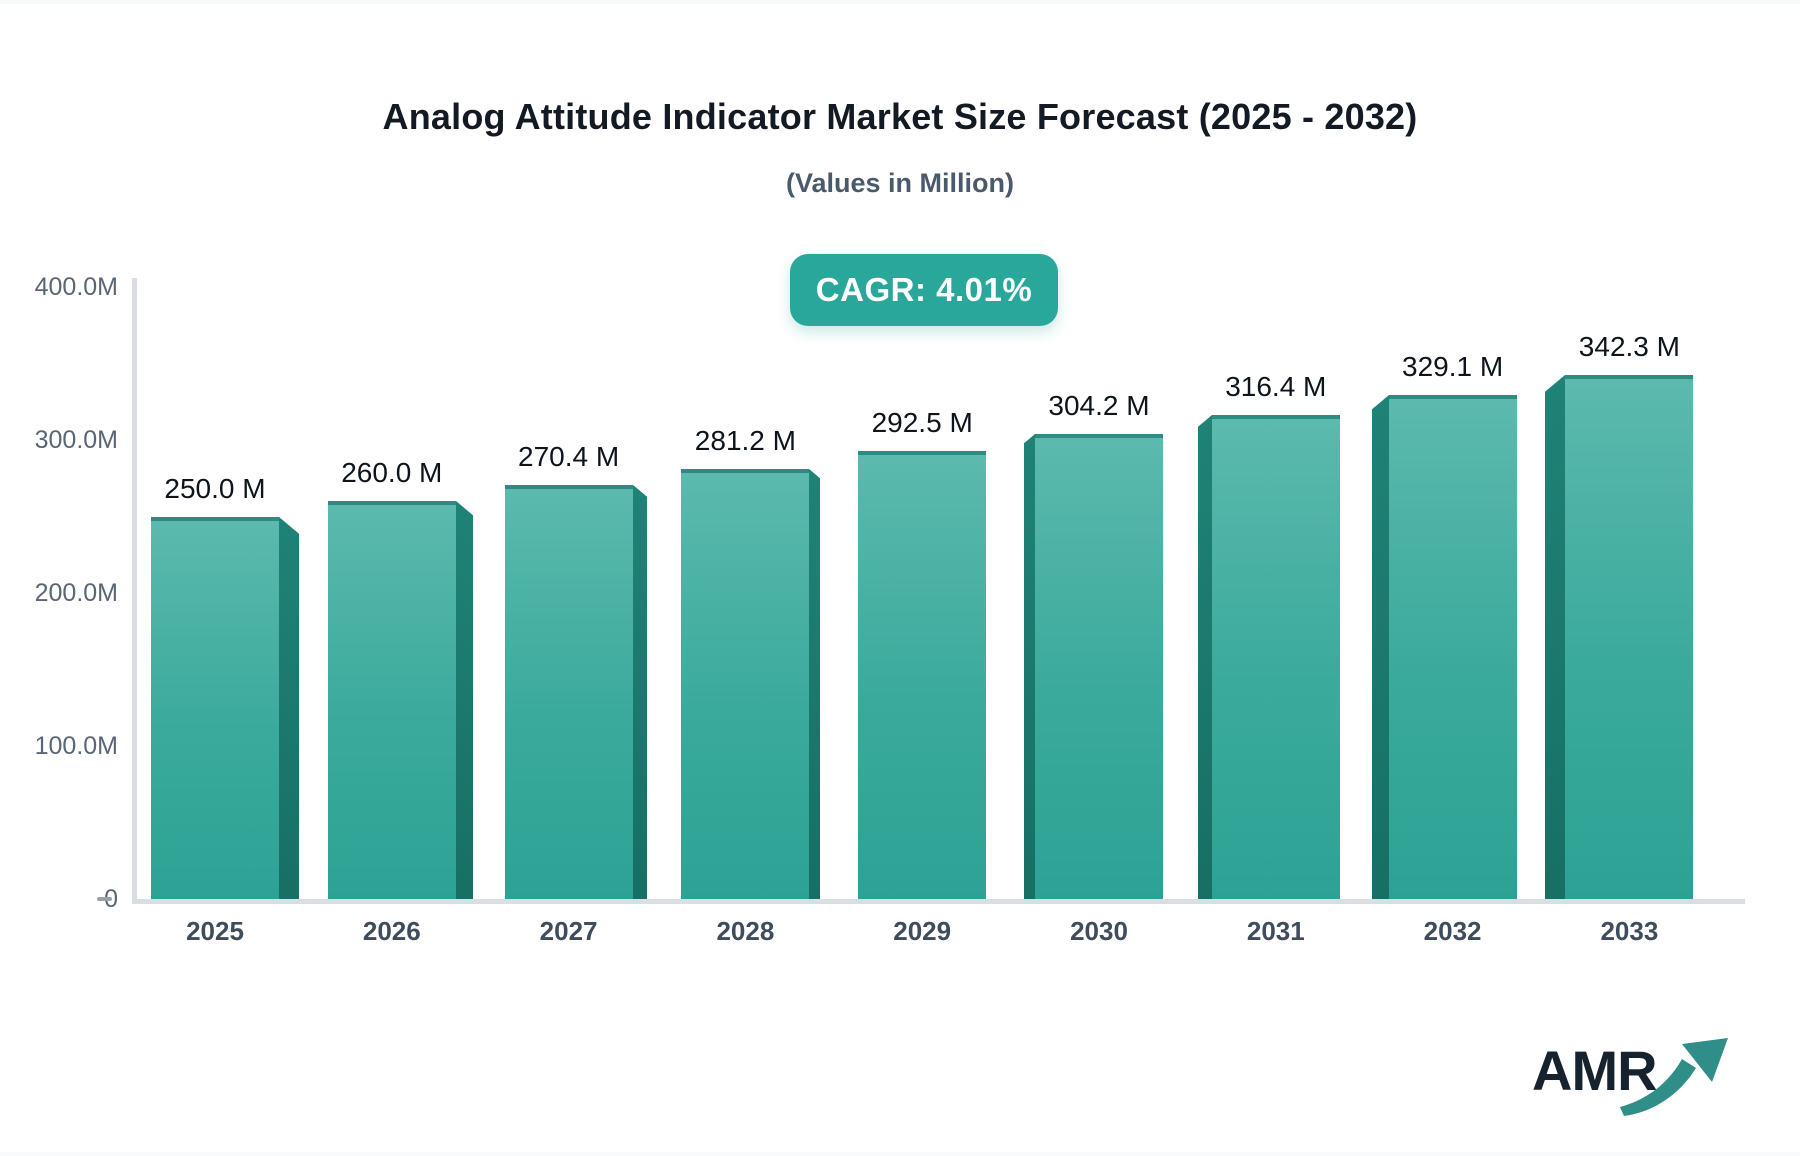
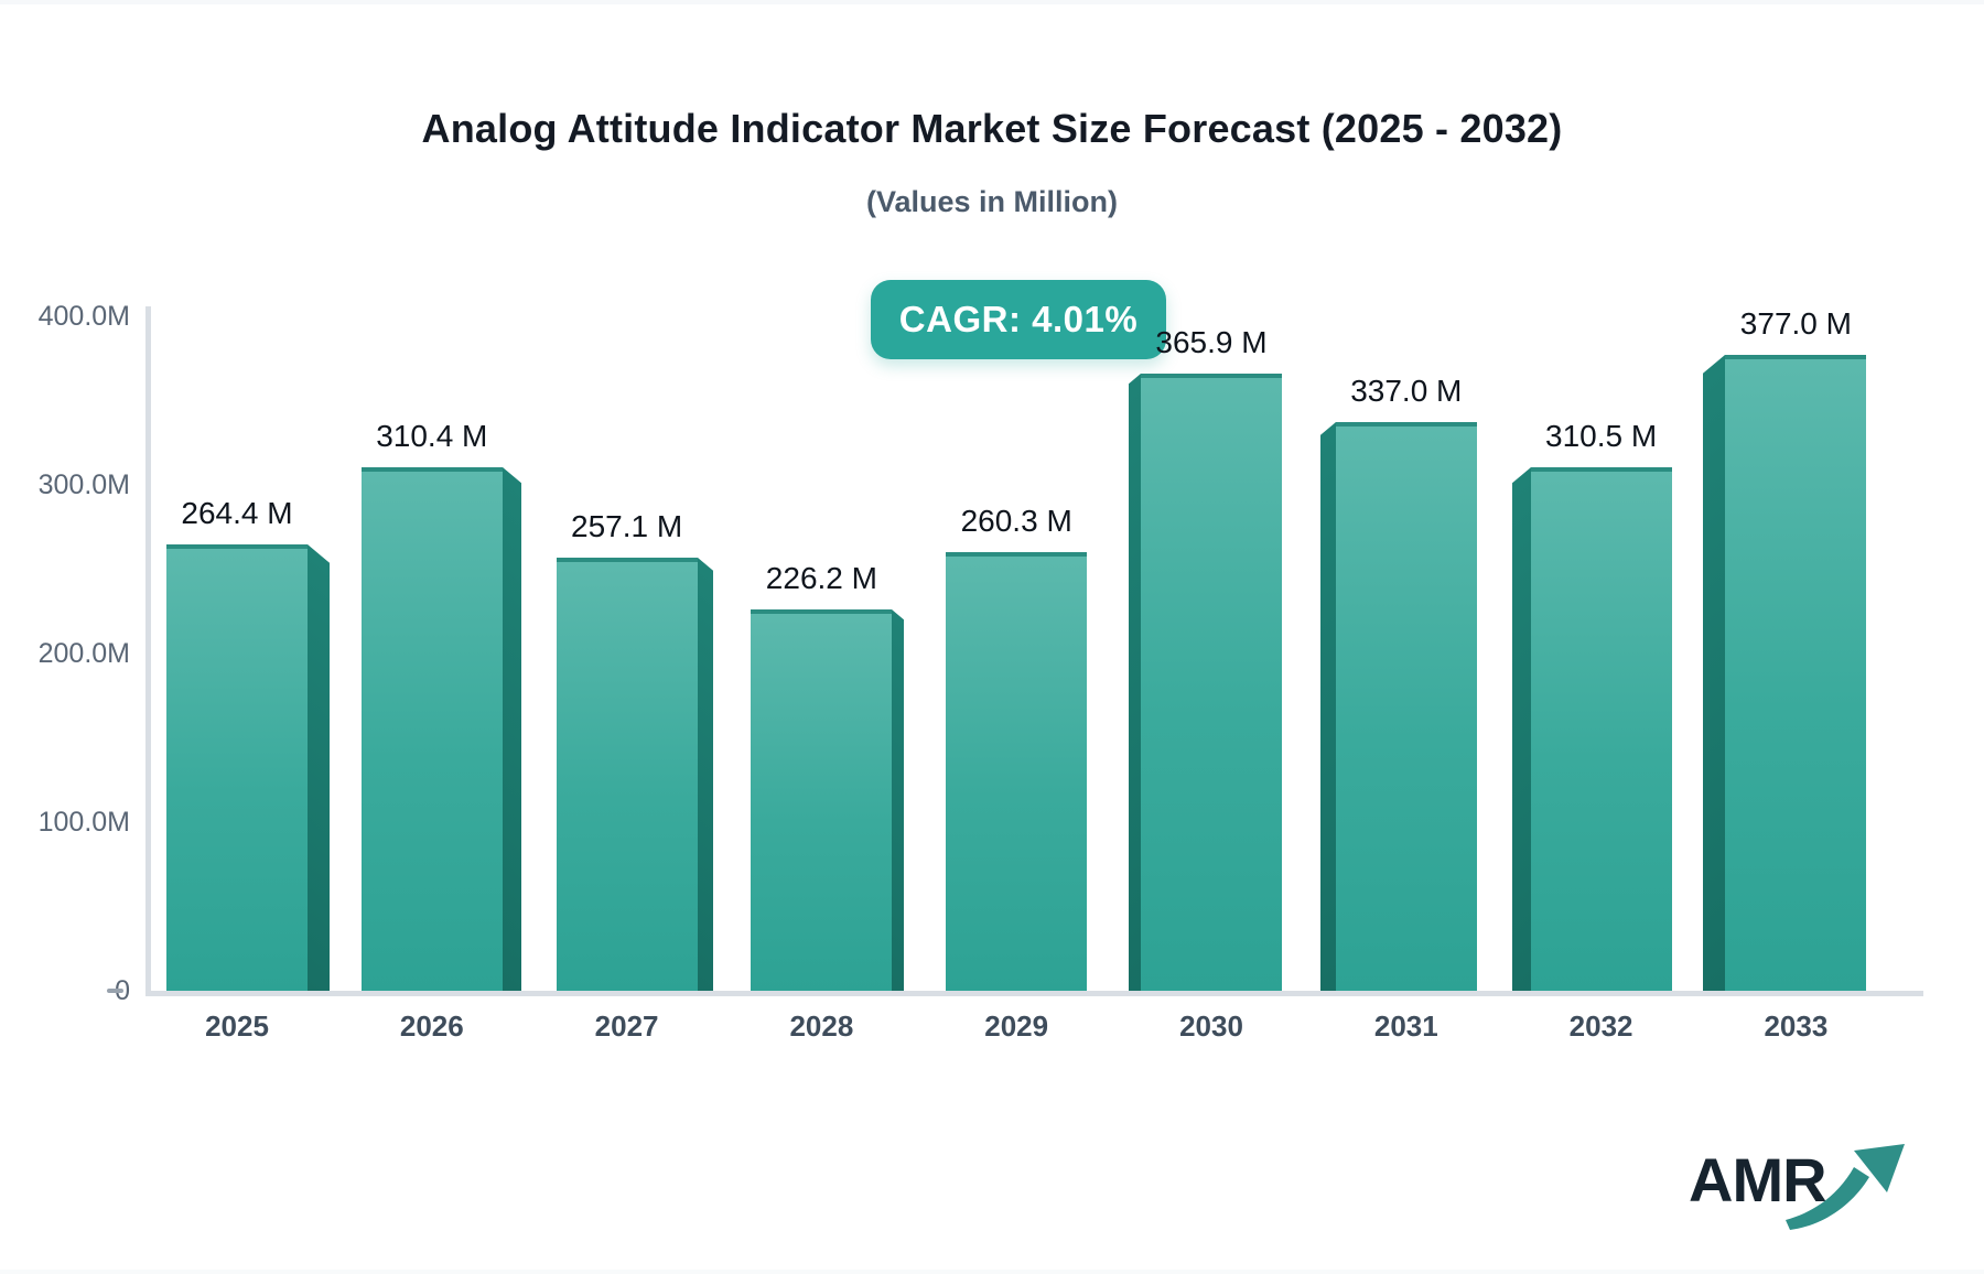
2025: 250.0 -> 264.4
2026: 260.0 -> 310.4
2027: 270.4 -> 257.1
2028: 281.2 -> 226.2
2029: 292.5 -> 260.3
2030: 304.2 -> 365.9
2031: 316.4 -> 337.0
2032: 329.1 -> 310.5
2033: 342.3 -> 377.0
